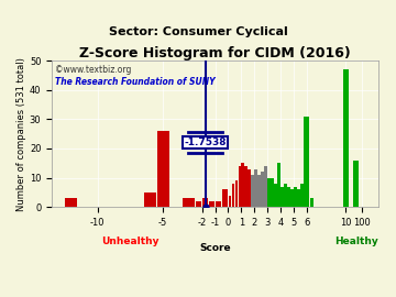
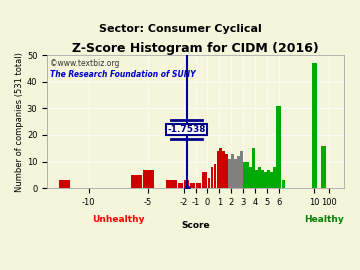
-5: 26 -> 7
